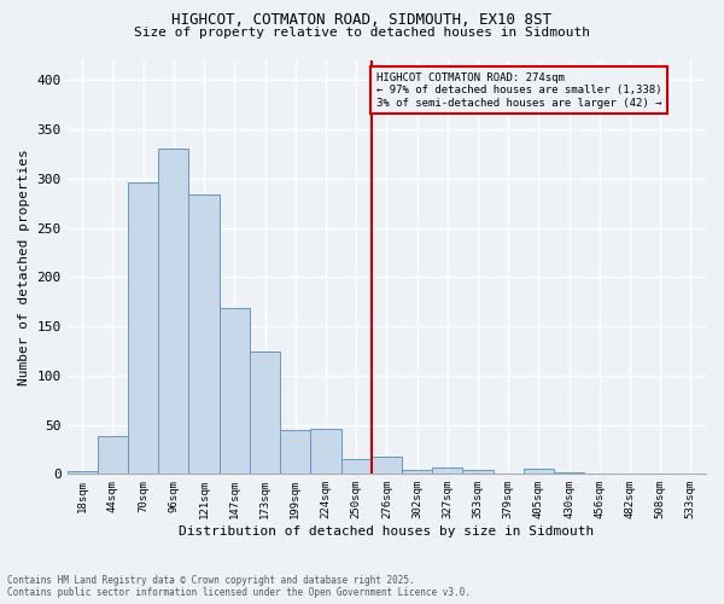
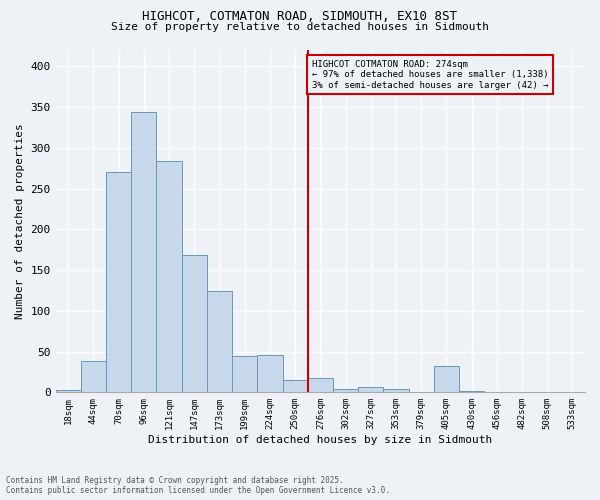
70sqm: 296 -> 270
96sqm: 330 -> 344
405sqm: 5 -> 32
